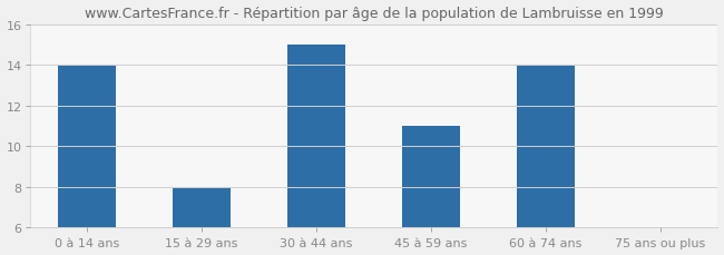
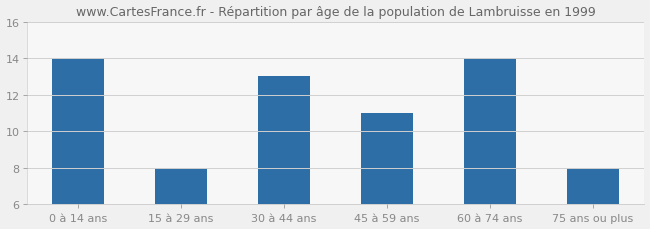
30 à 44 ans: 15 -> 13
75 ans ou plus: 6 -> 8
